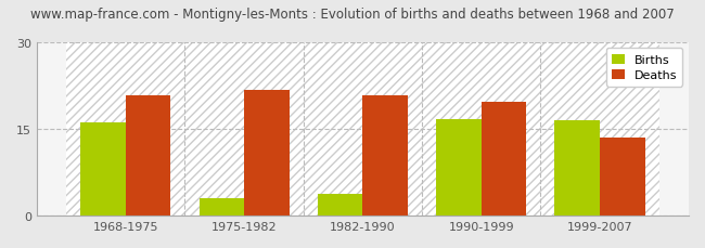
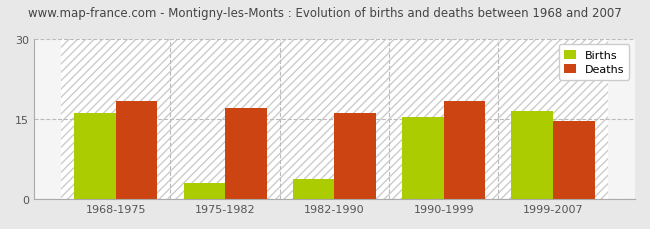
Deaths/1968-1975: 20.8 -> 18.3
Deaths/1975-1982: 21.8 -> 17.0
Deaths/1982-1990: 20.8 -> 16.1
Births/1990-1999: 16.6 -> 15.4
Deaths/1990-1999: 19.6 -> 18.3
Deaths/1999-2007: 13.4 -> 14.7
